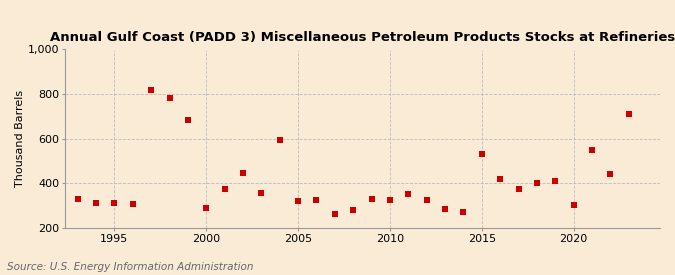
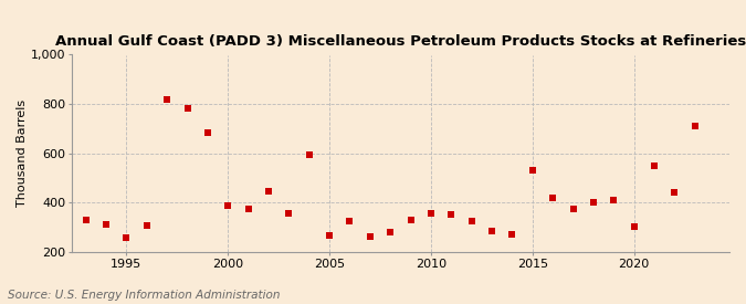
1995: 310 -> 258
2000: 290 -> 388
2005: 320 -> 268
2010: 325 -> 355
